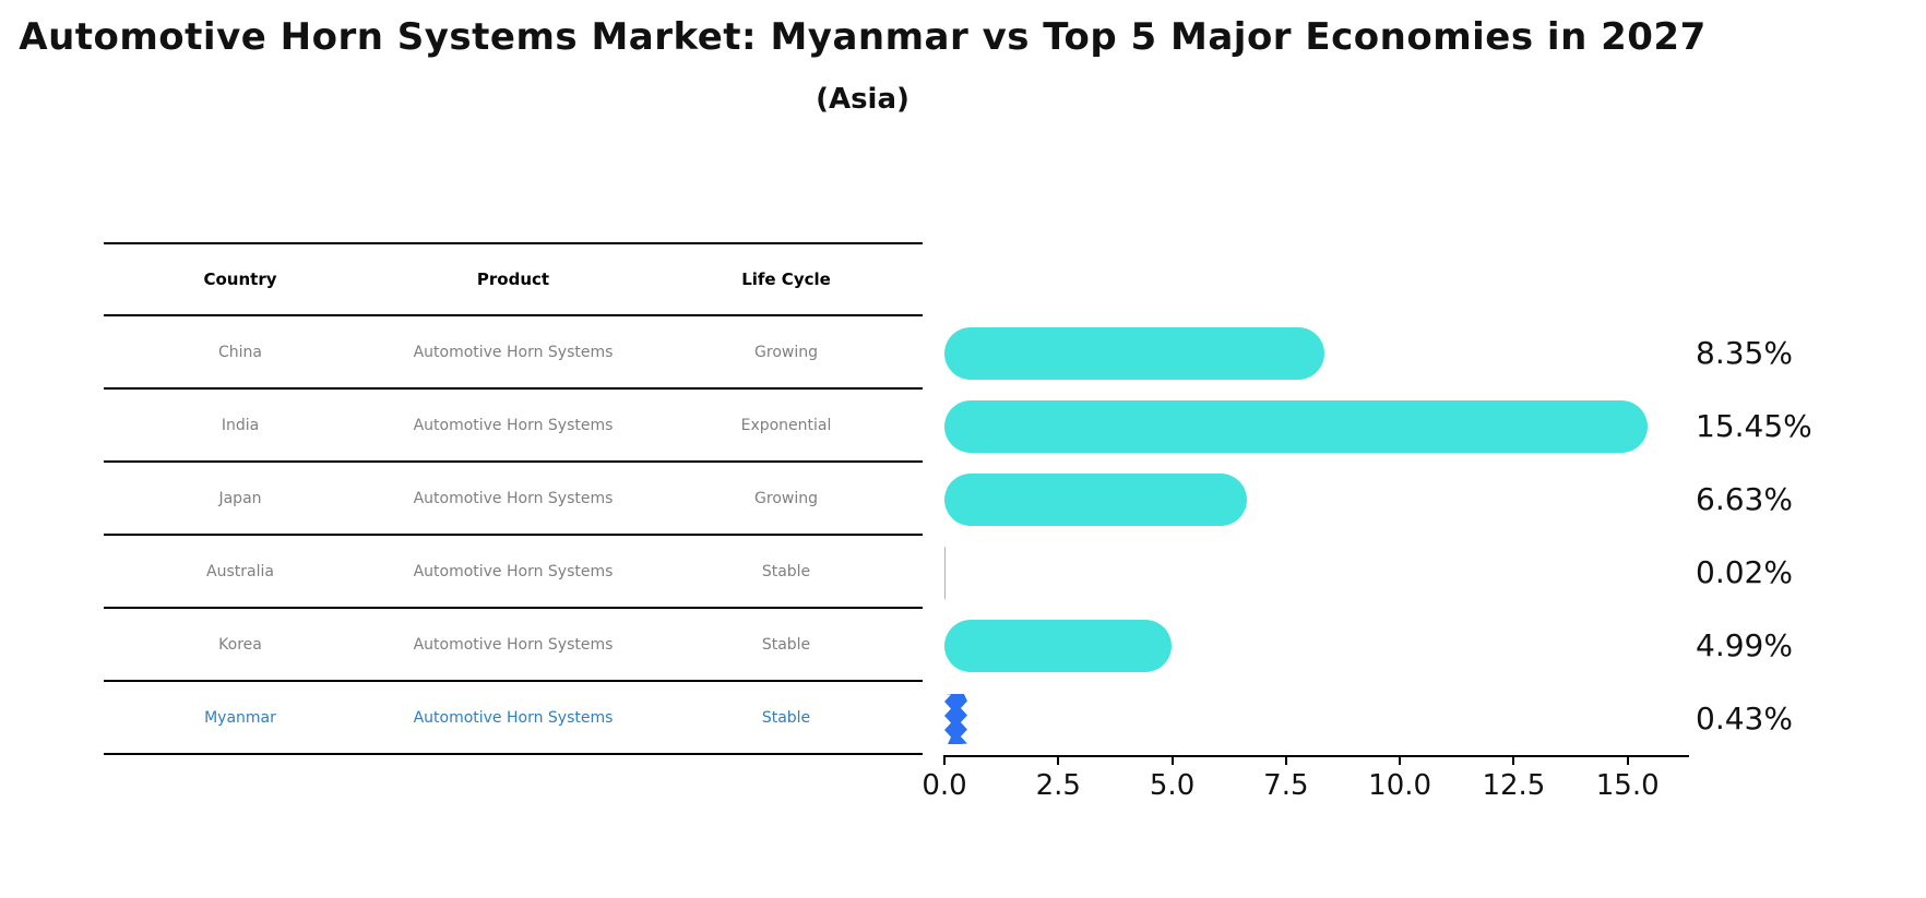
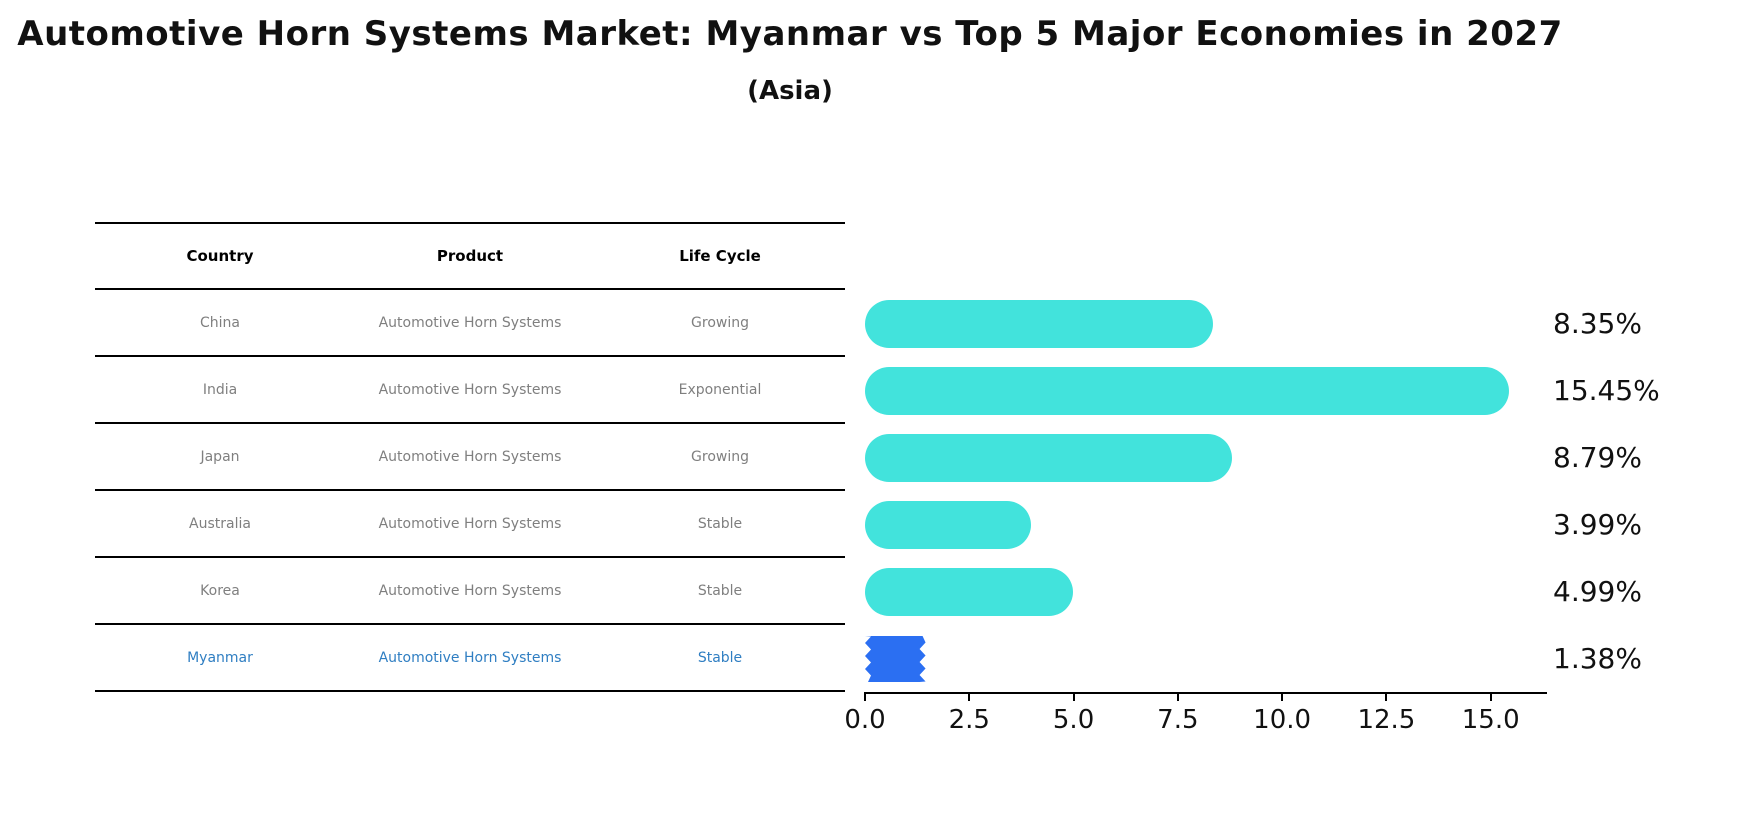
Japan: 6.63% -> 8.79%
Australia: 0.02% -> 3.99%
Myanmar: 0.43% -> 1.38%
